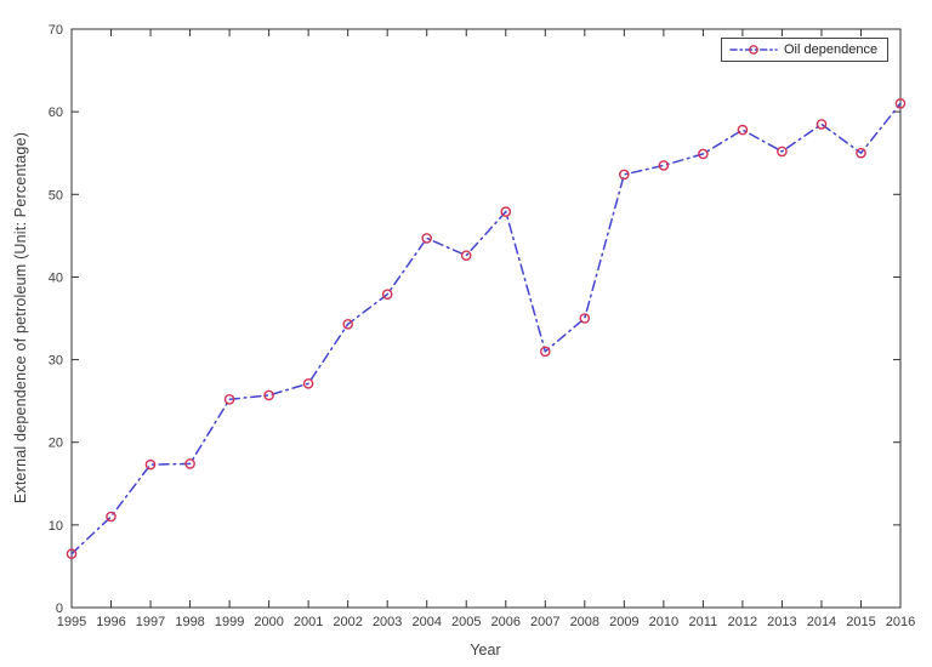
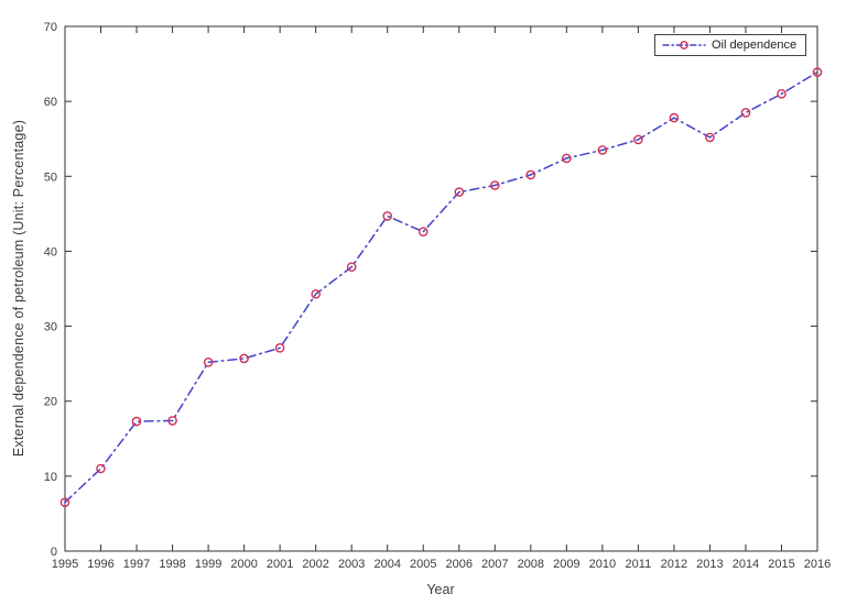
2007: 31 -> 49
2008: 35 -> 50
2015: 55 -> 61
2016: 61 -> 64
